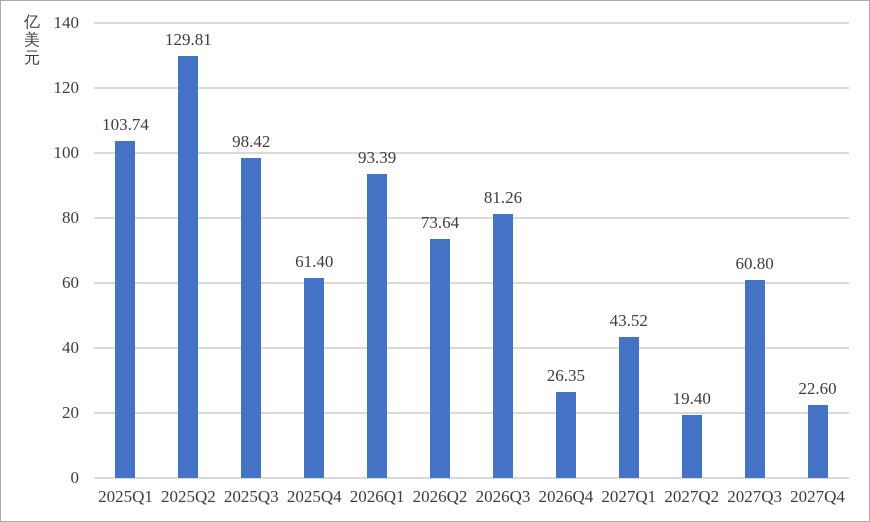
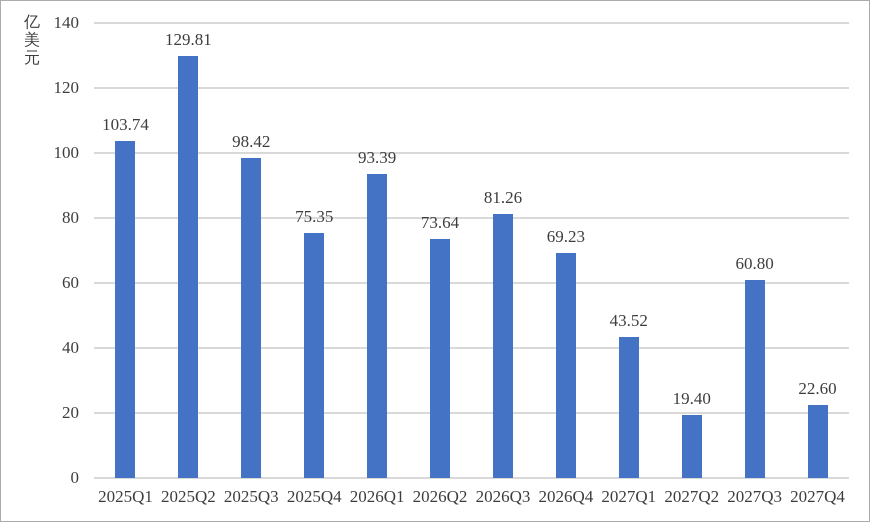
2025Q4: 61.40 -> 75.35
2026Q4: 26.35 -> 69.23
